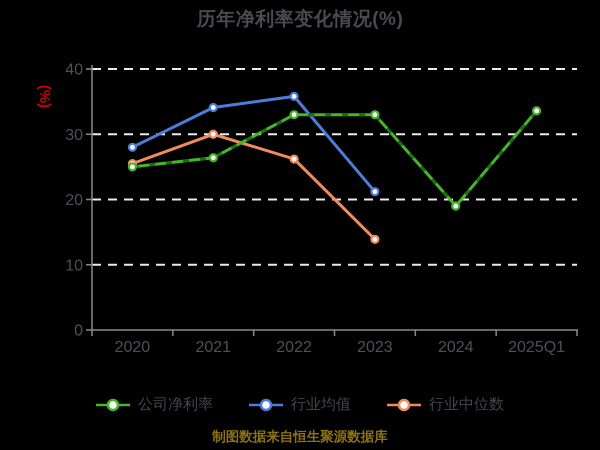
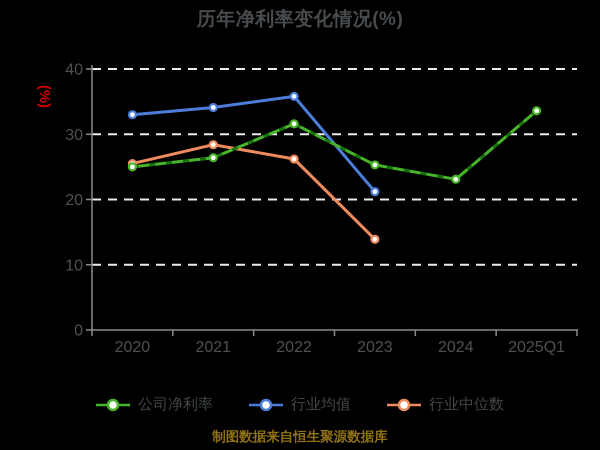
行业均值/2020: 28 -> 33
行业中位数/2021: 30 -> 28
公司净利率/2022: 33 -> 32
公司净利率/2023: 33 -> 25
公司净利率/2024: 19 -> 23
